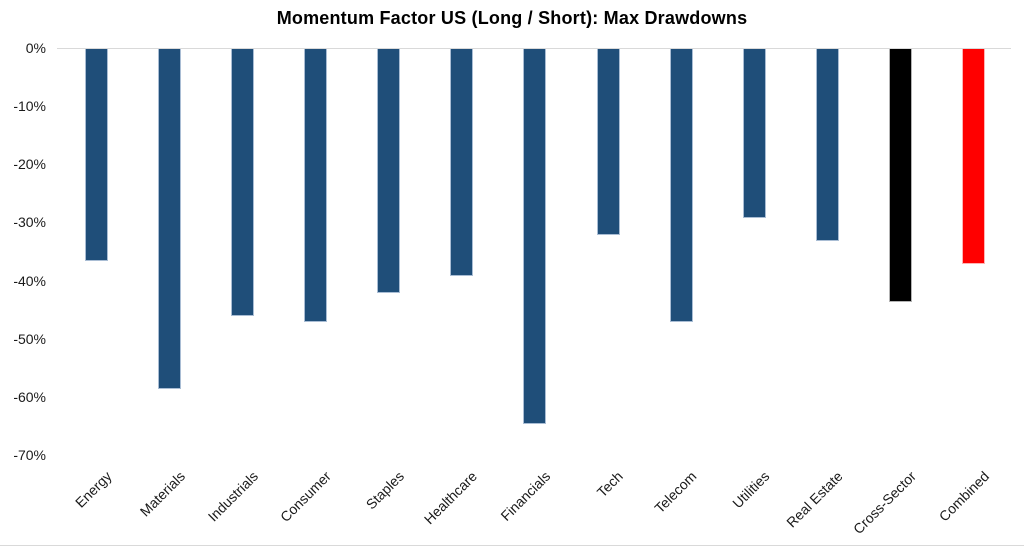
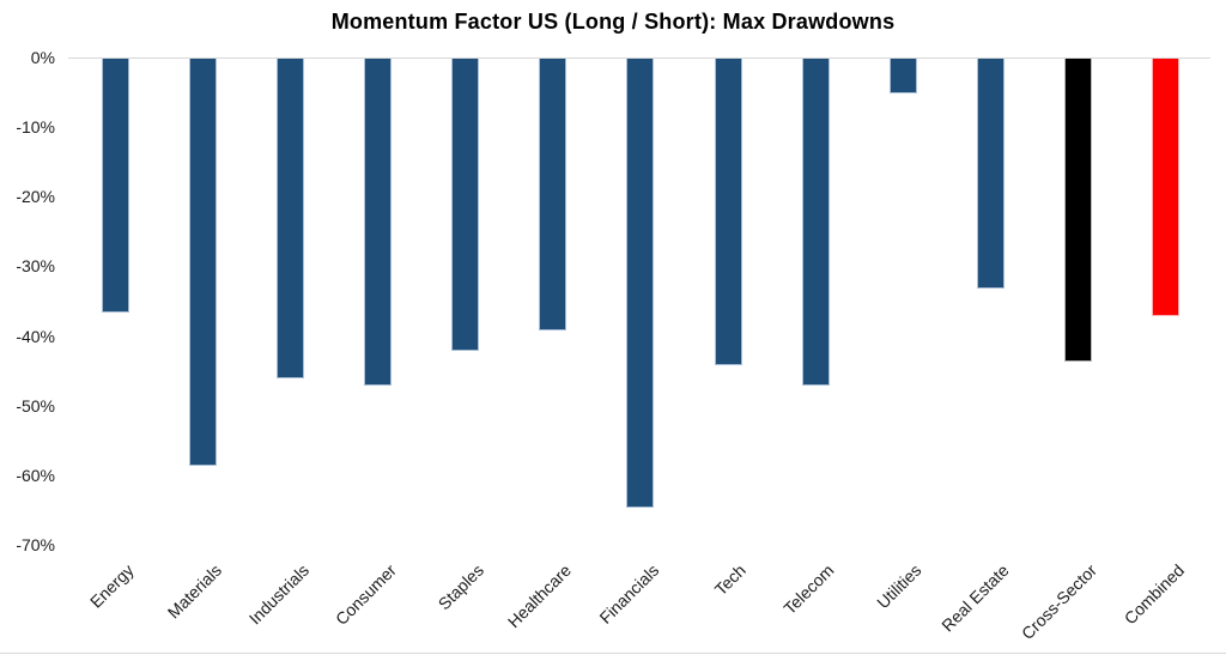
Tech: -32% -> -44%
Utilities: -29% -> -5%
